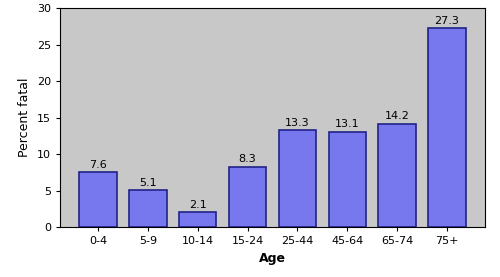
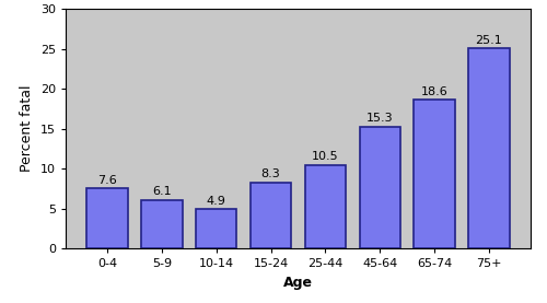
5-9: 5.1 -> 6.1
10-14: 2.1 -> 4.9
25-44: 13.3 -> 10.5
45-64: 13.1 -> 15.3
65-74: 14.2 -> 18.6
75+: 27.3 -> 25.1
